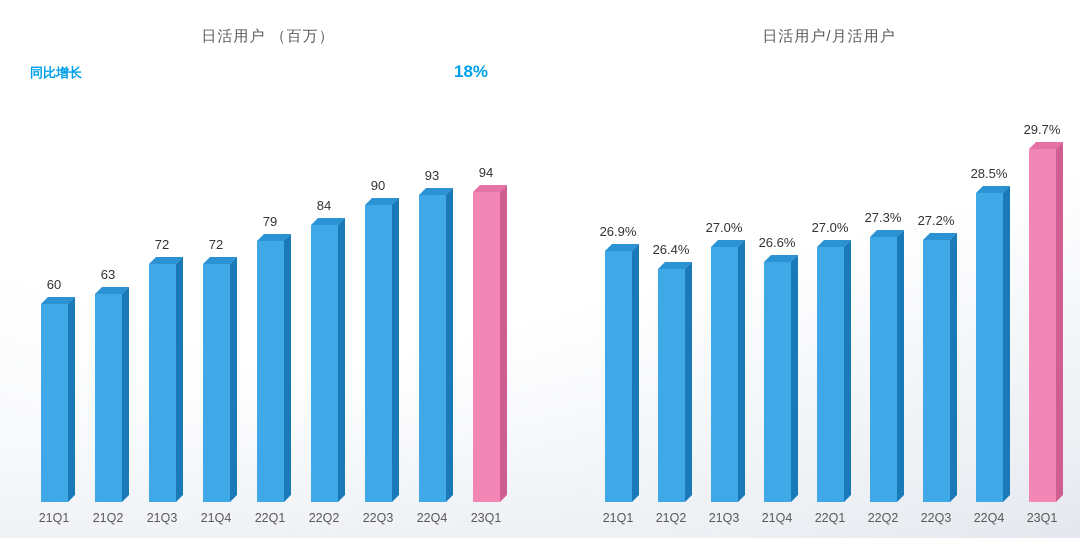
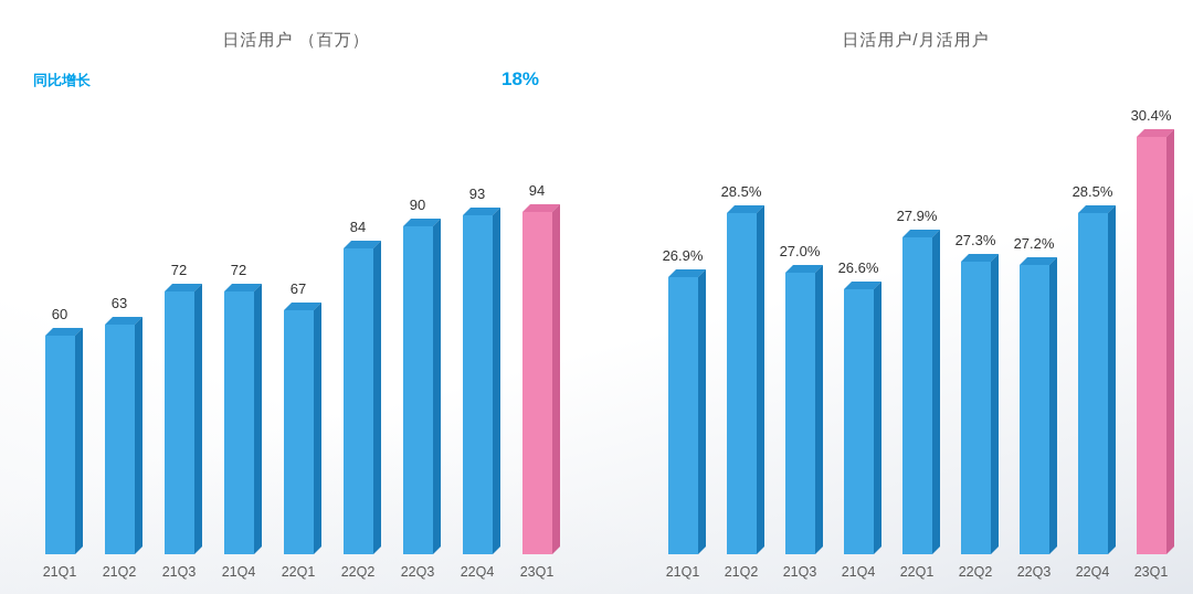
日活用户 （百万）/22Q1: 79 -> 67
日活用户/月活用户/21Q2: 26.4% -> 28.5%
日活用户/月活用户/22Q1: 27.0% -> 27.9%
日活用户/月活用户/23Q1: 29.7% -> 30.4%
